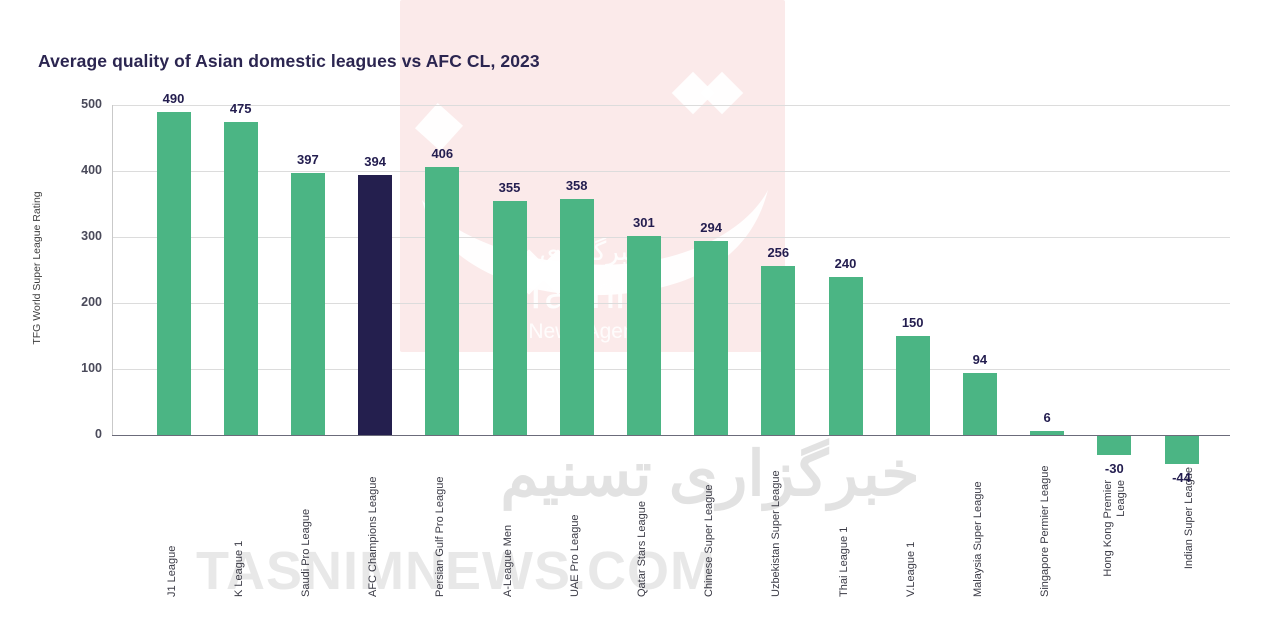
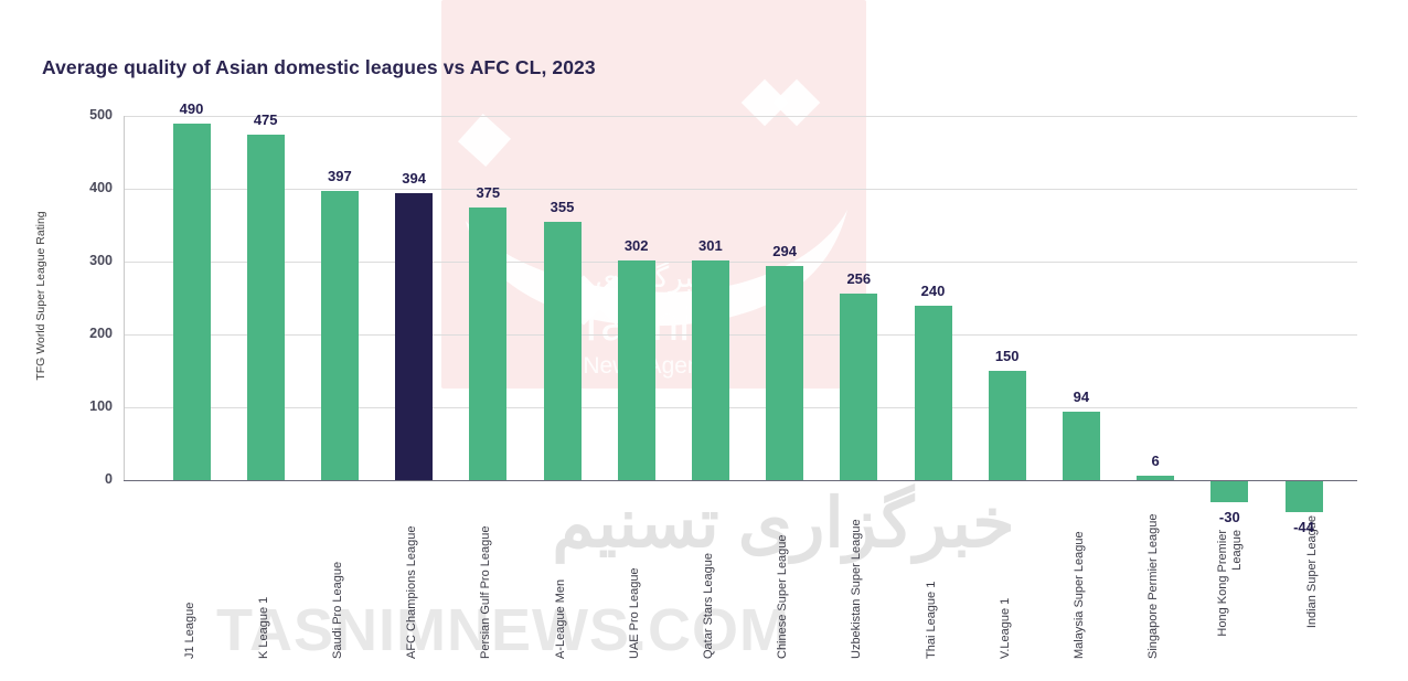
Persian Gulf Pro League: 406 -> 375
UAE Pro League: 358 -> 302
